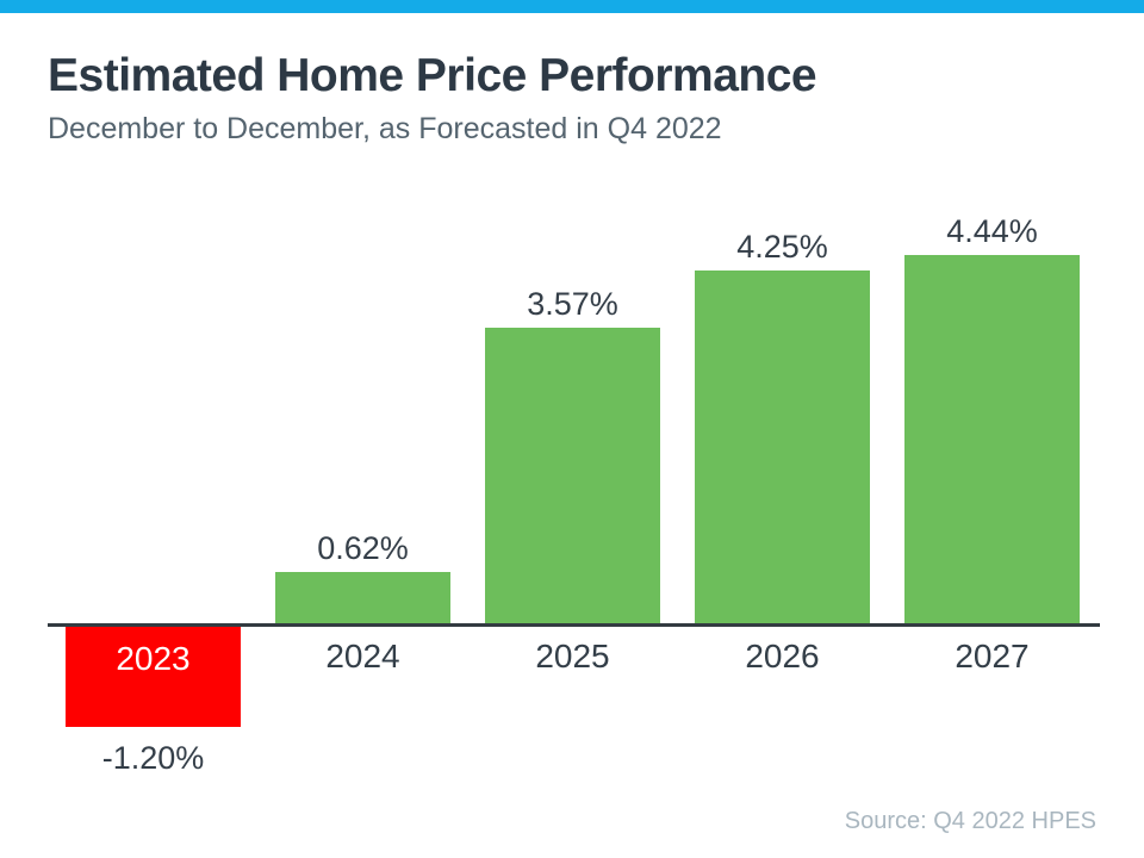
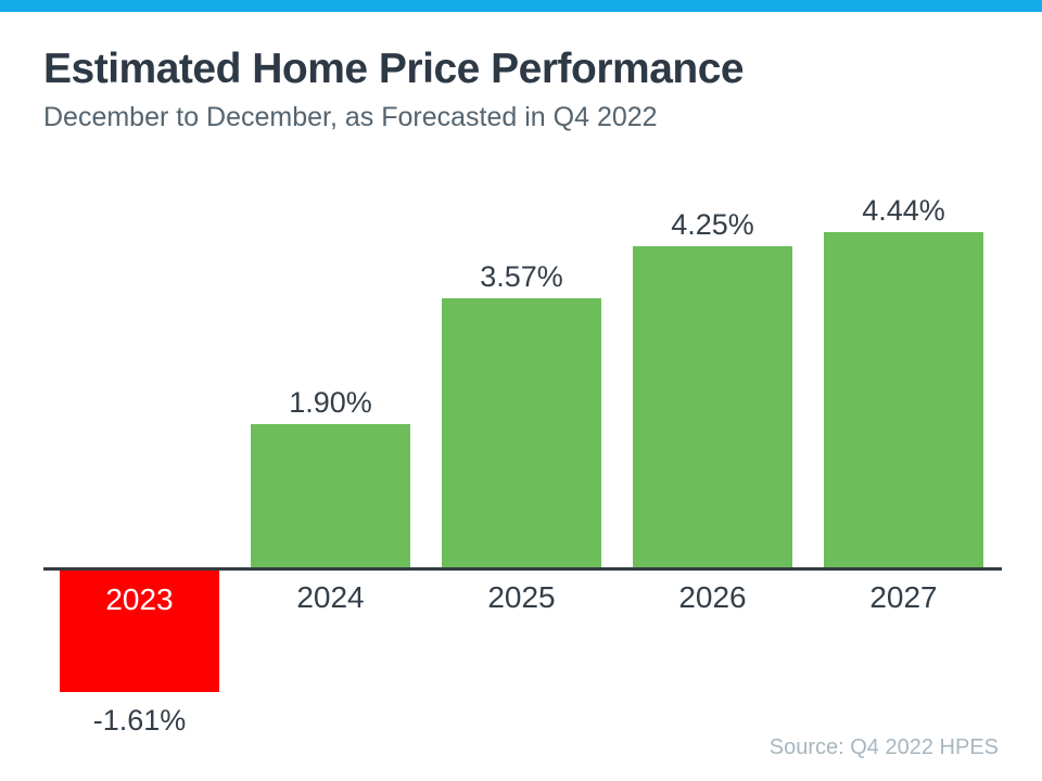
2023: -1.20% -> -1.61%
2024: 0.62% -> 1.90%
